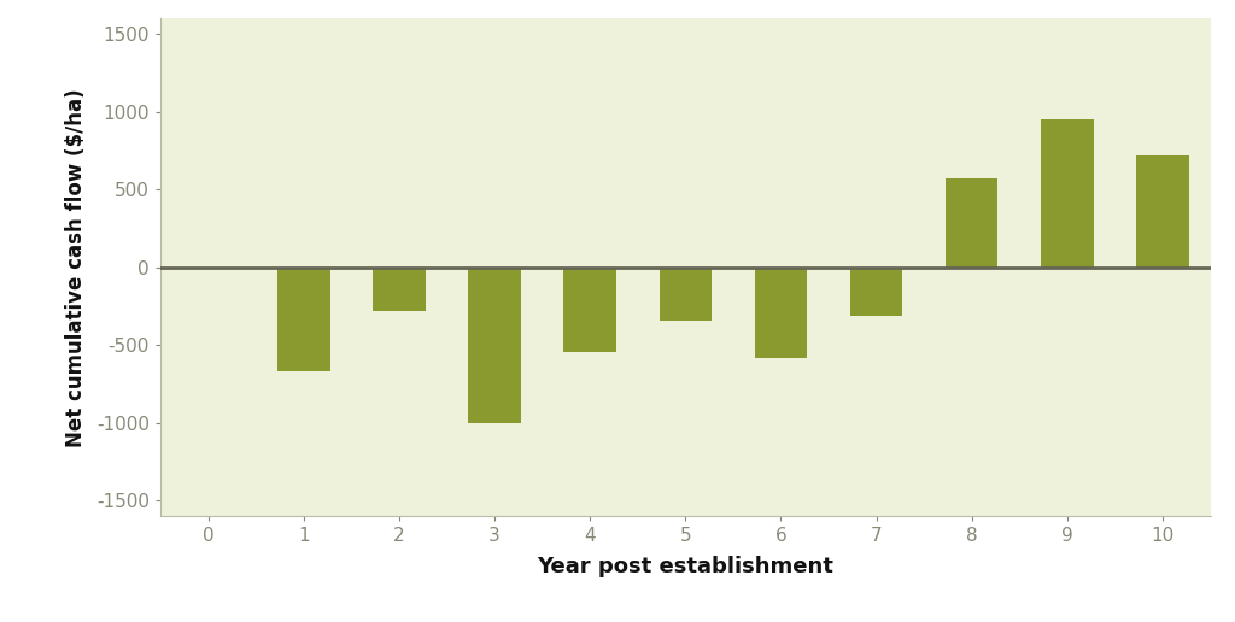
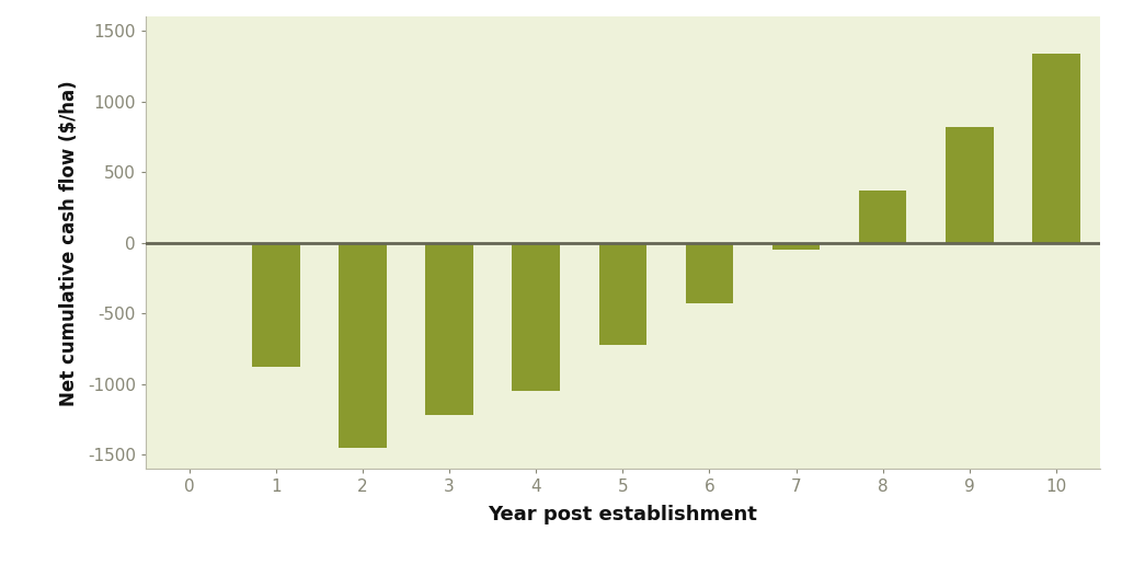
1: -670 -> -880
2: -280 -> -1450
3: -1000 -> -1220
4: -540 -> -1050
5: -340 -> -720
6: -580 -> -430
7: -310 -> -50
8: 570 -> 370
9: 950 -> 820
10: 720 -> 1340
